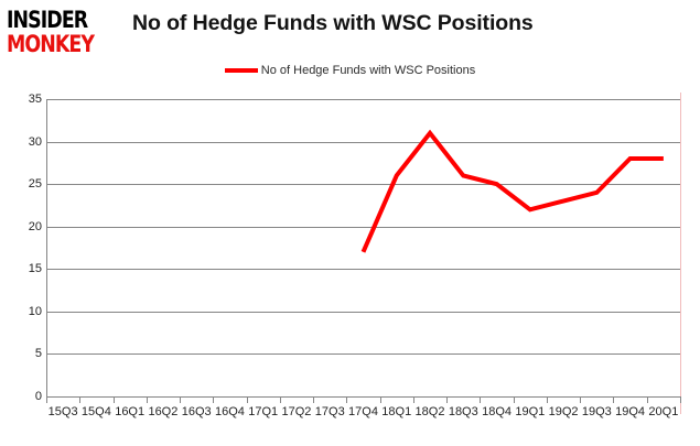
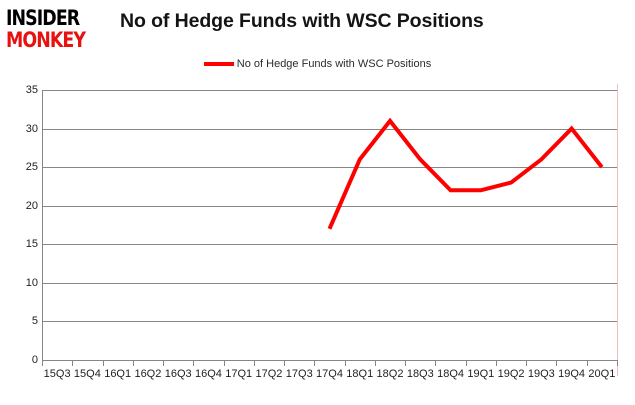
18Q4: 25 -> 22
19Q3: 24 -> 26
19Q4: 28 -> 30
20Q1: 28 -> 25
